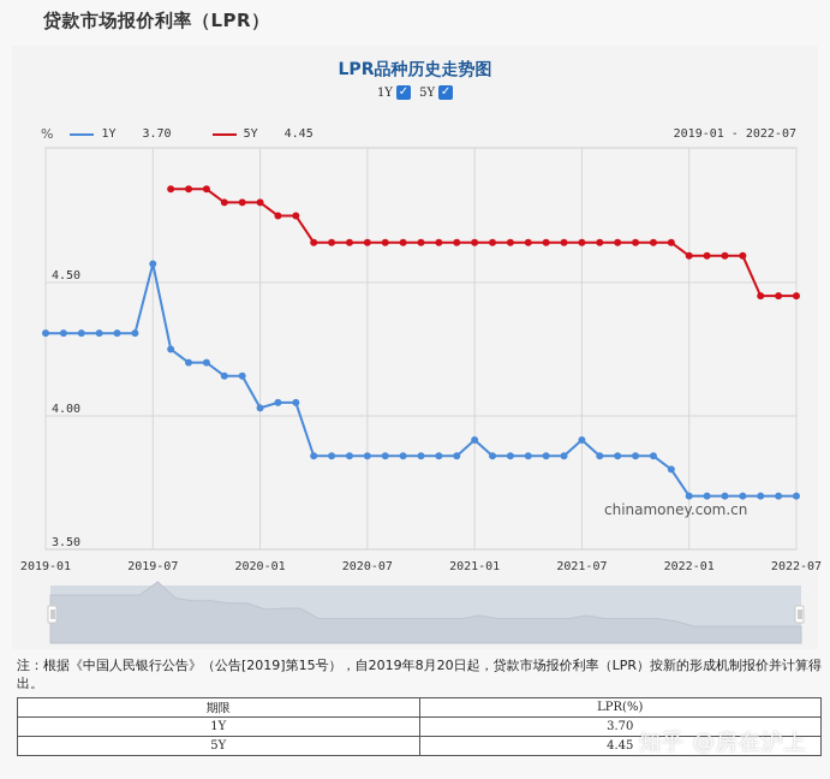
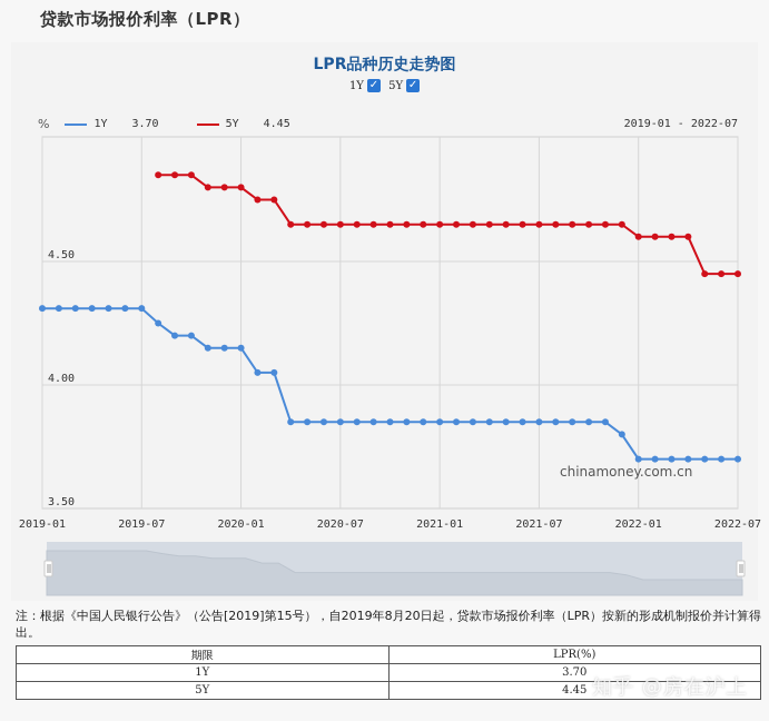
1Y/2019-07: 4.57 -> 4.31
1Y/2020-01: 4.03 -> 4.15
1Y/2021-01: 3.91 -> 3.85
1Y/2021-07: 3.91 -> 3.85
